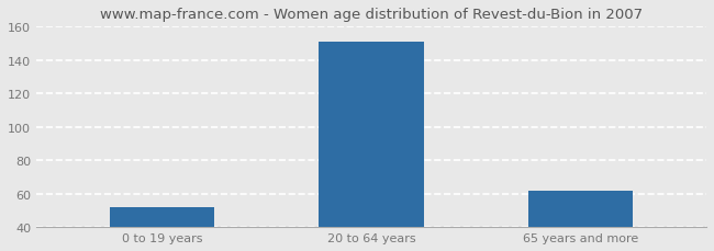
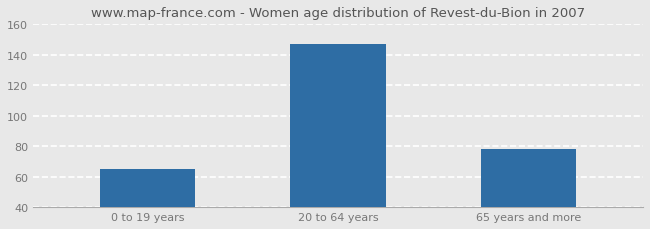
0 to 19 years: 52 -> 65
20 to 64 years: 151 -> 147
65 years and more: 62 -> 78
